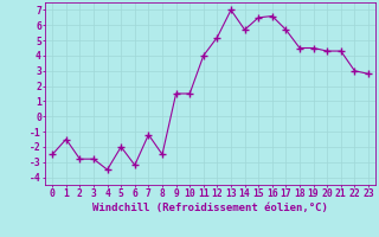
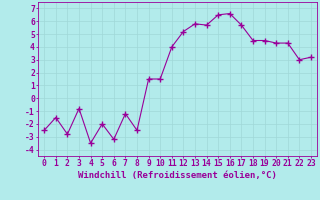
3: -2.8 -> -0.8
13: 7.0 -> 5.8
23: 2.8 -> 3.2
